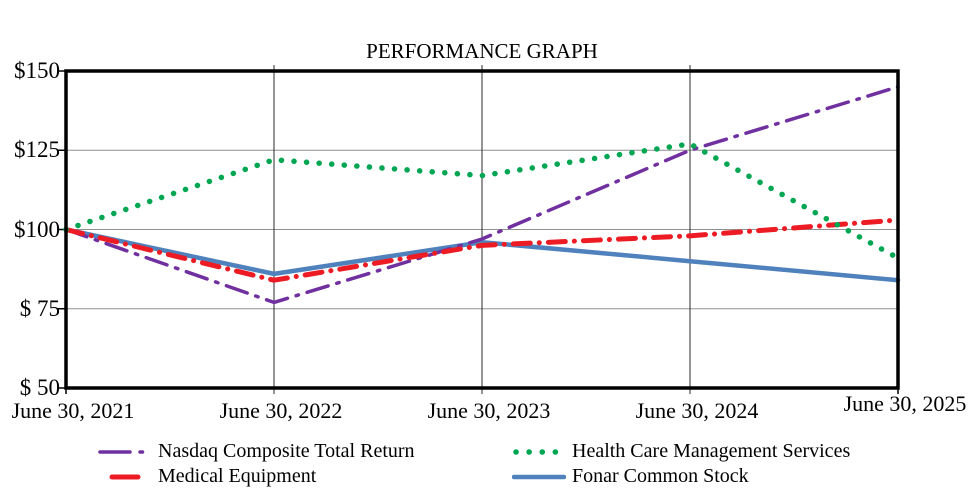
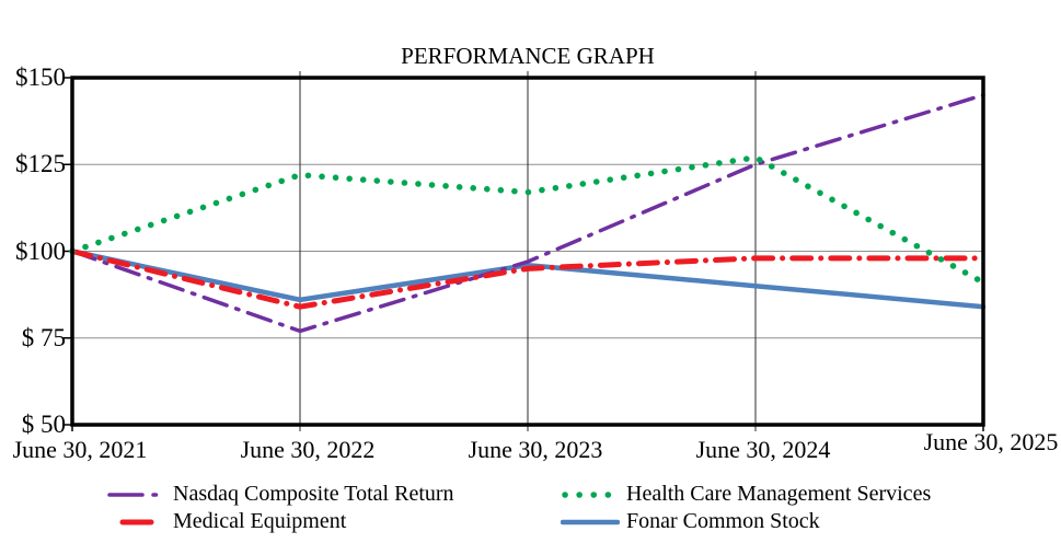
Medical Equipment/June 30, 2025: $103 -> $98
